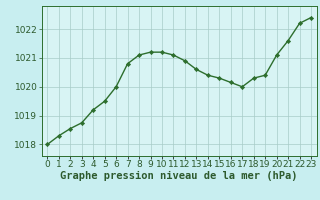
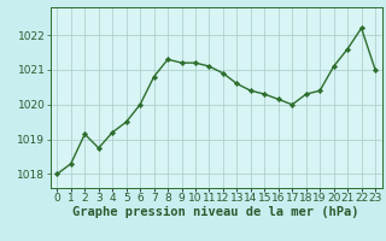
2: 1018.55 -> 1019.15
8: 1021.10 -> 1021.30
23: 1022.40 -> 1021.00
